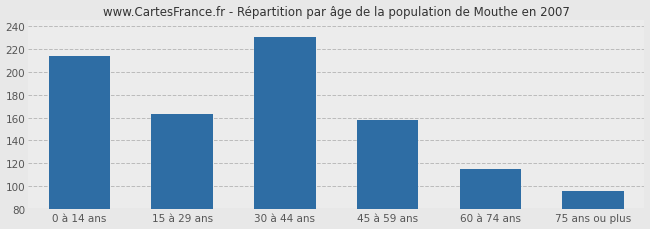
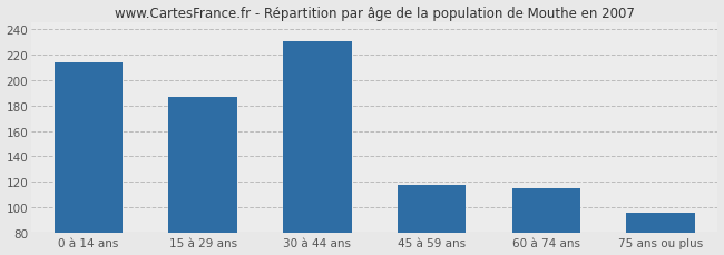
15 à 29 ans: 163 -> 187
45 à 59 ans: 158 -> 118
